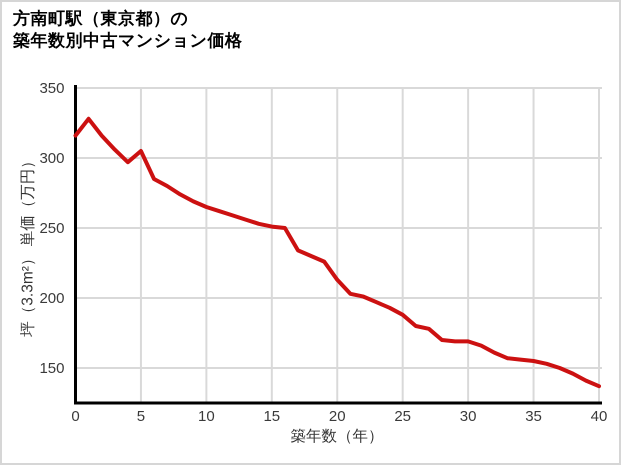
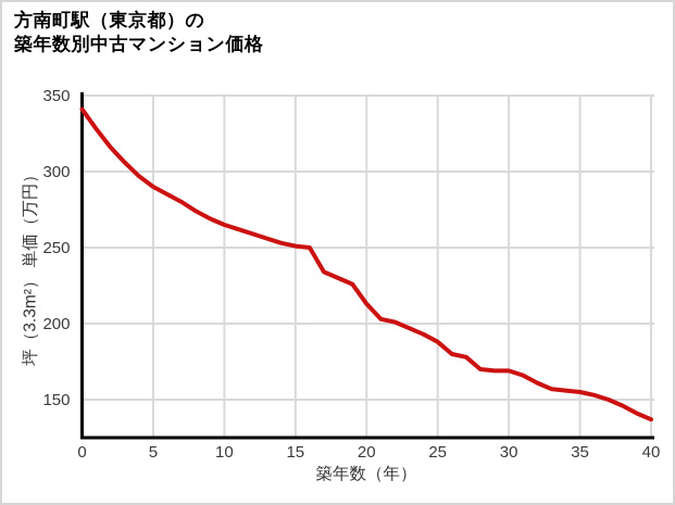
0: 316 -> 341
5: 305 -> 290
